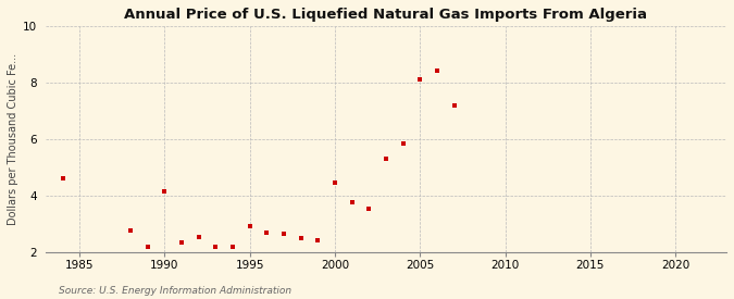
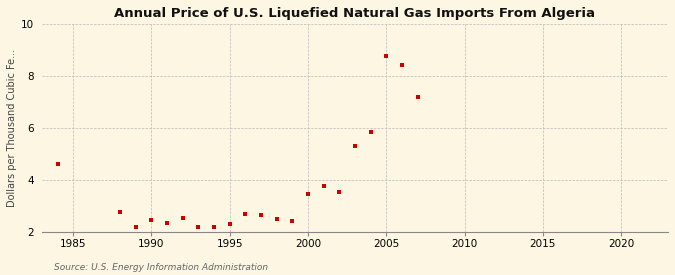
1990: 4.15 -> 2.45
1995: 2.90 -> 2.30
2000: 4.45 -> 3.45
2005: 8.10 -> 8.75
